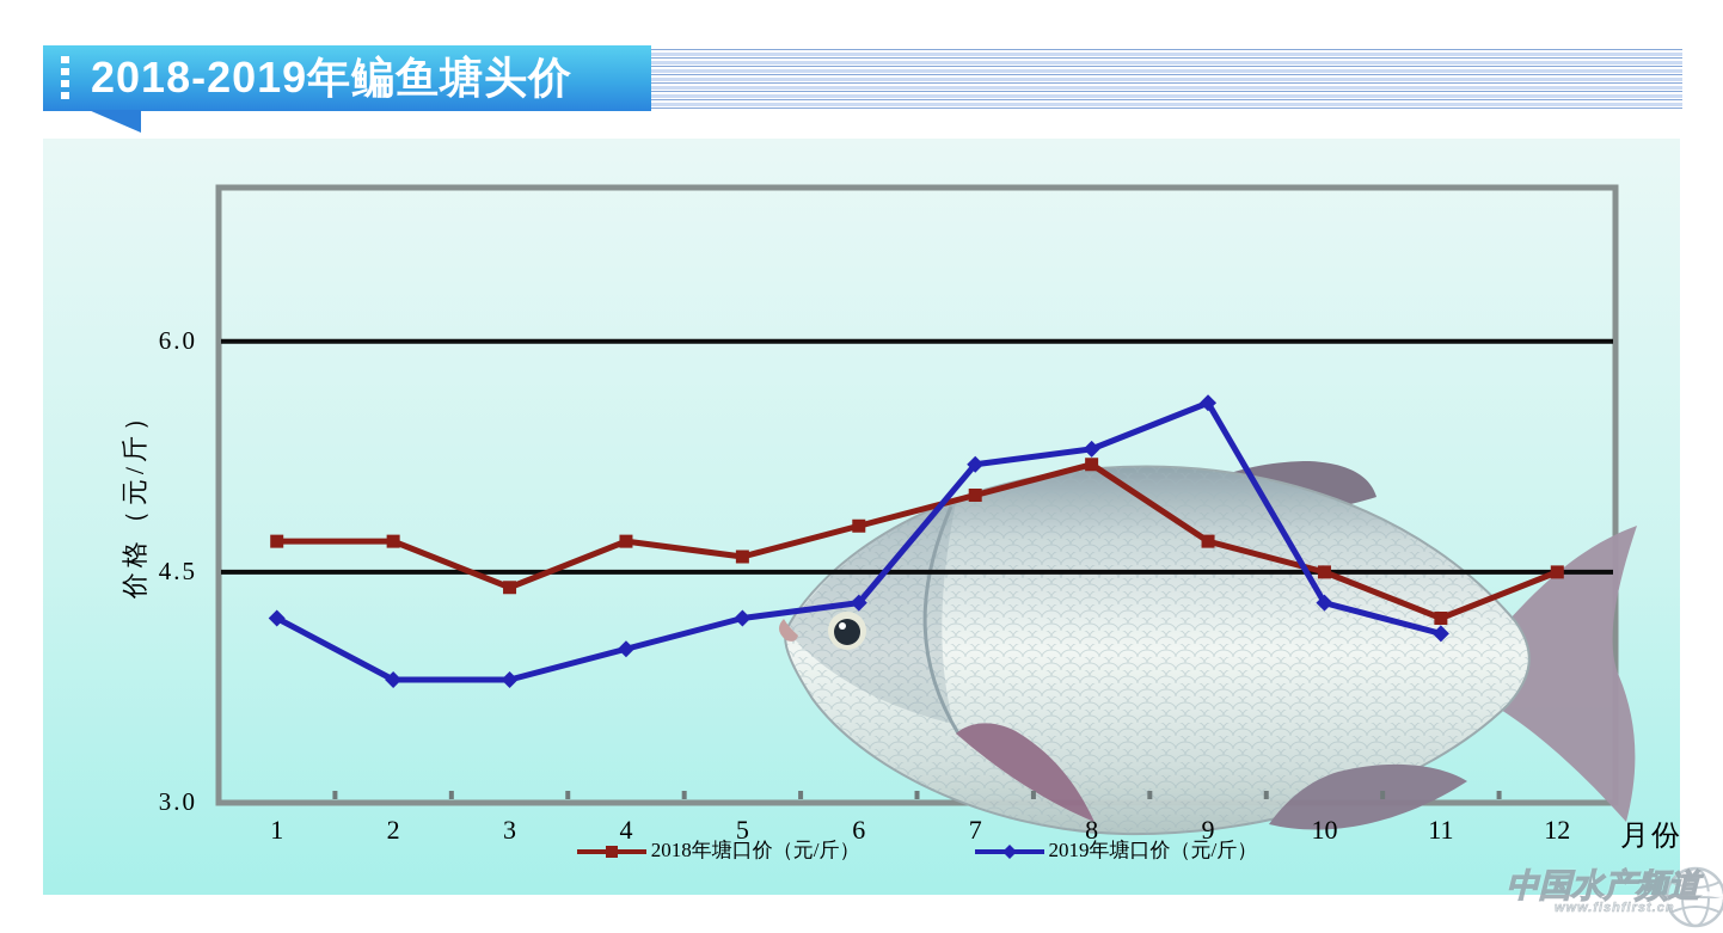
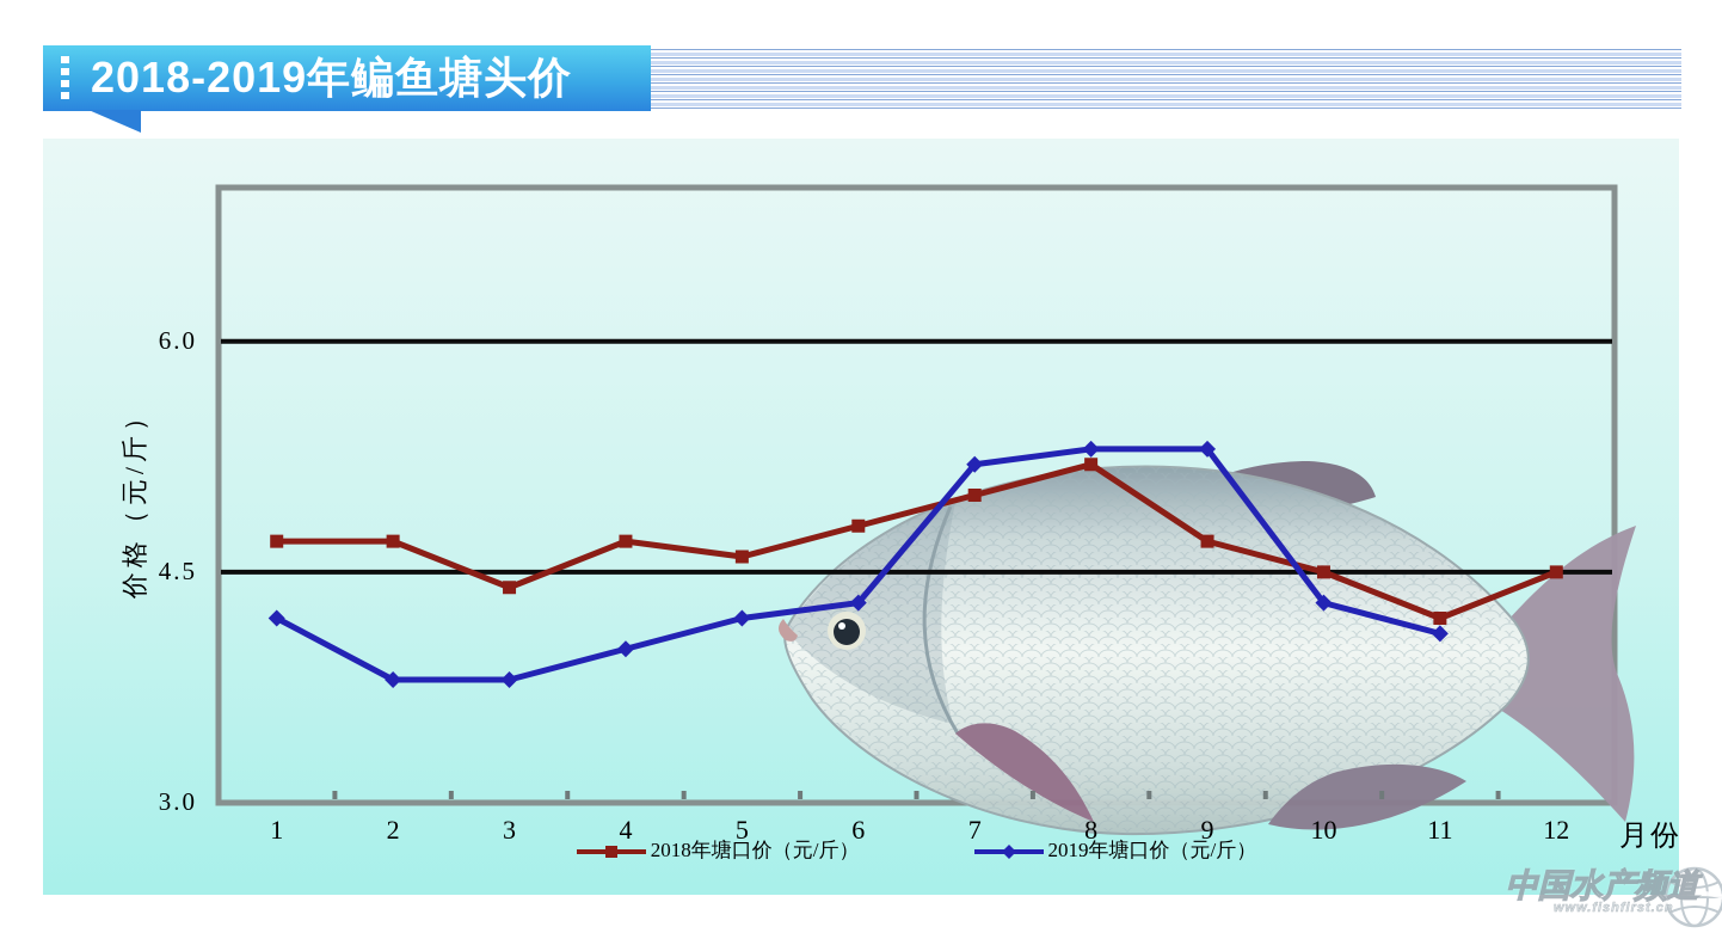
2019年塘口价（元/斤）/9: 5.6 -> 5.3
